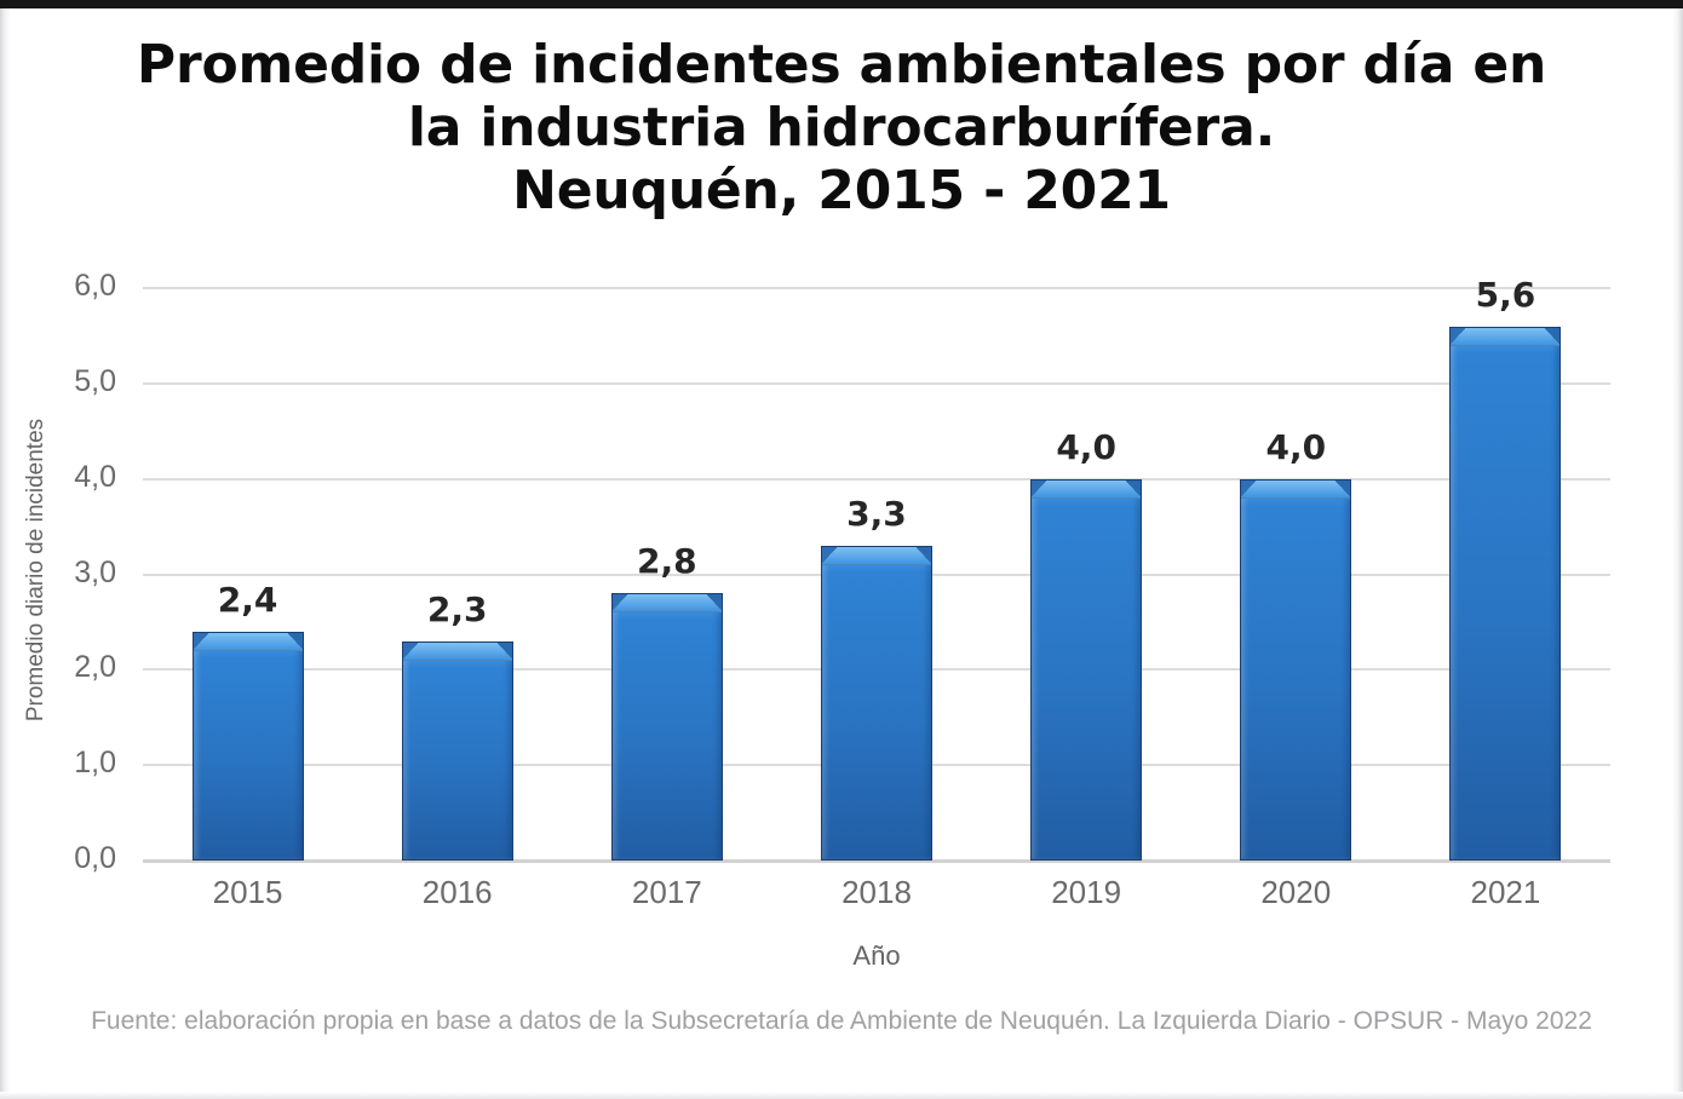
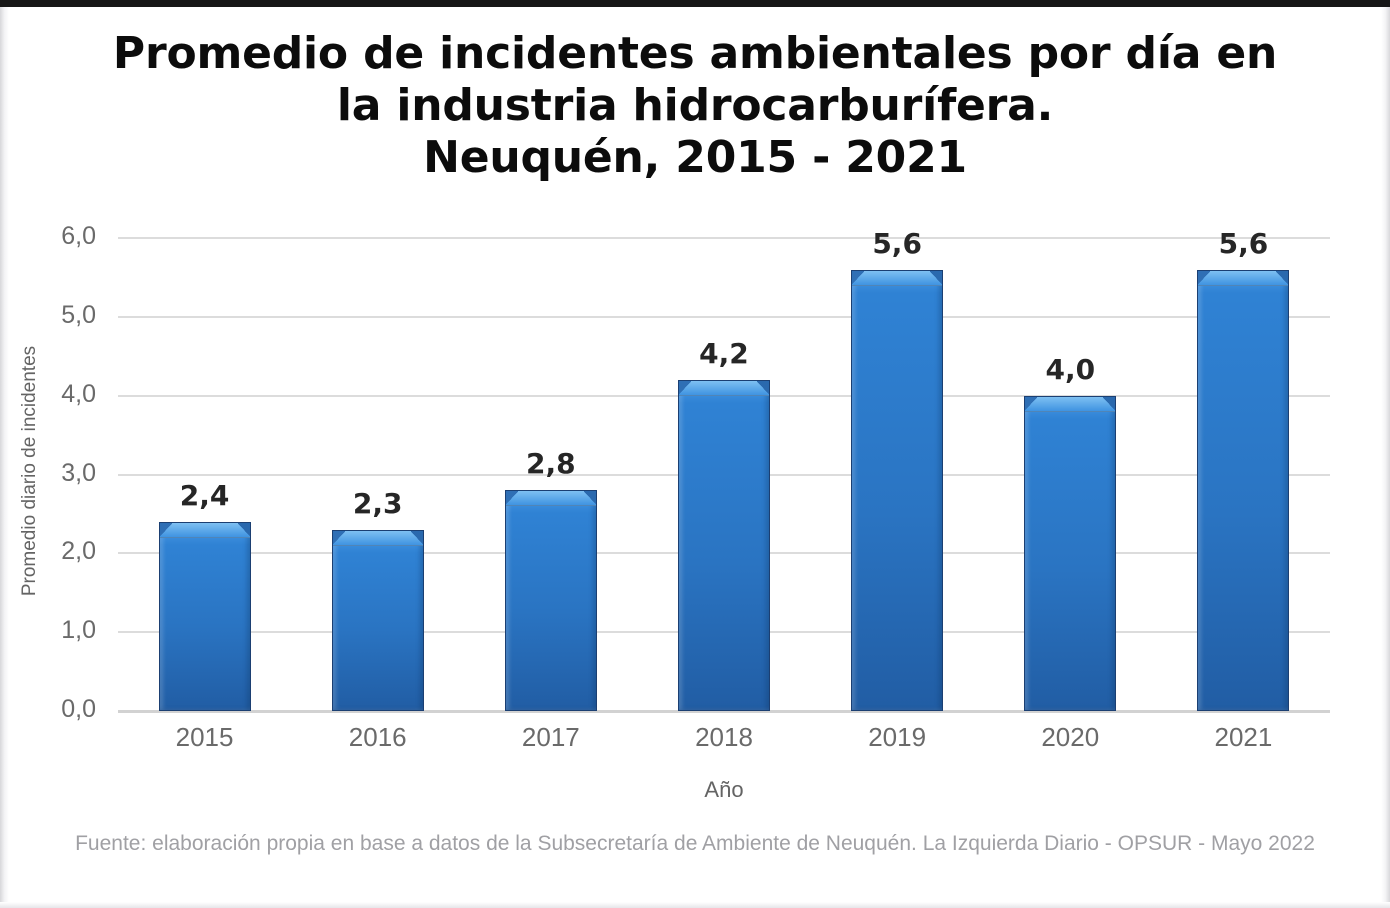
2018: 3,3 -> 4,2
2019: 4,0 -> 5,6
